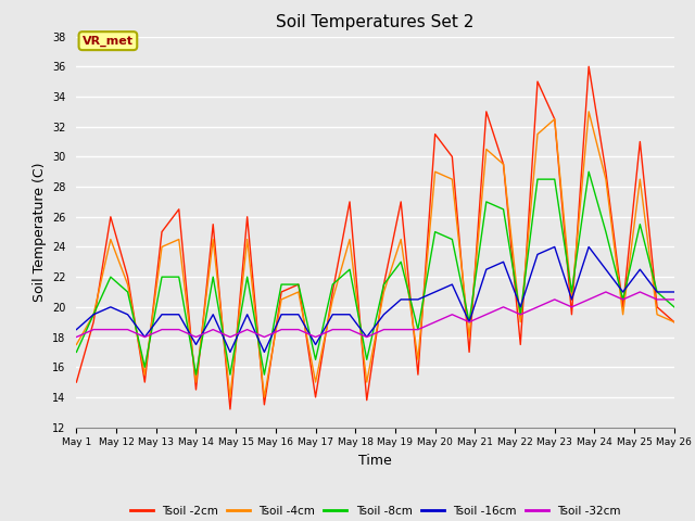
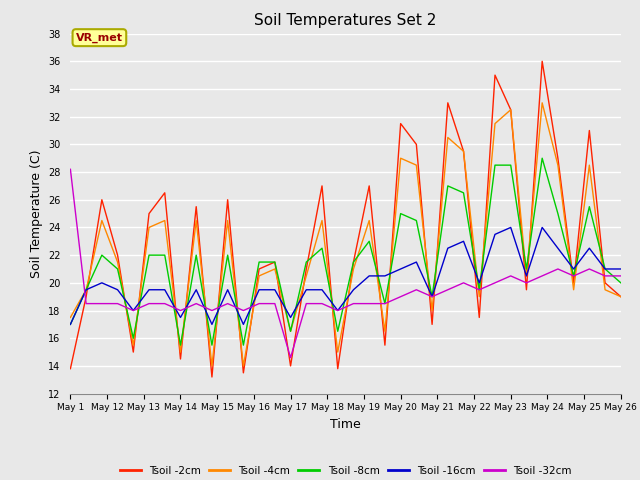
Tsoil -2cm/May 1: 15.0 -> 13.8
Tsoil -16cm/May 1: 18.5 -> 17.0
Tsoil -32cm/May 1: 18.0 -> 28.2
Tsoil -4cm/May 17: 15.0 -> 16.5
Tsoil -32cm/May 17: 18.0 -> 14.6
